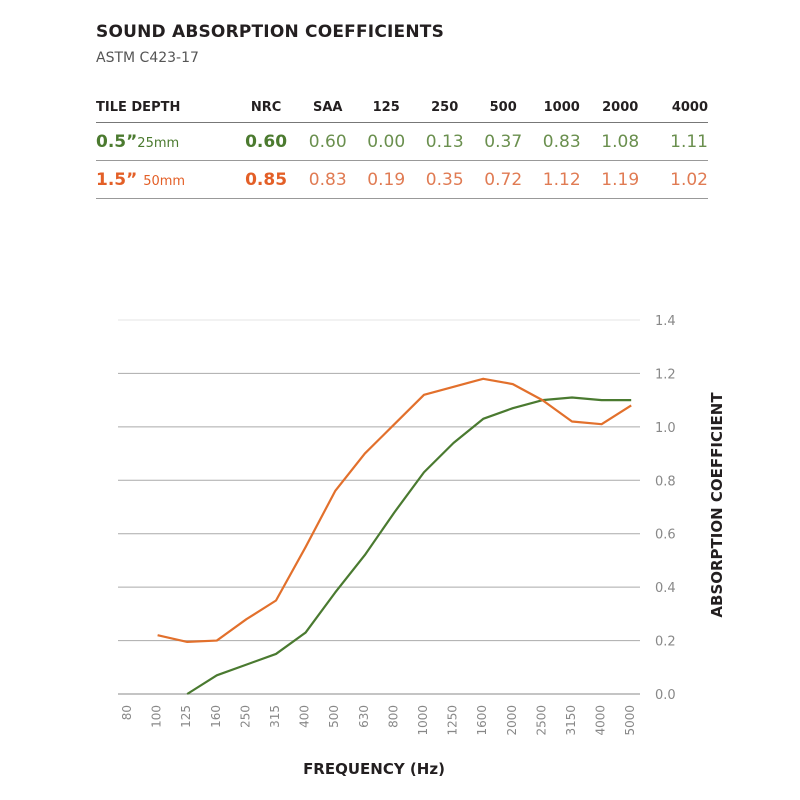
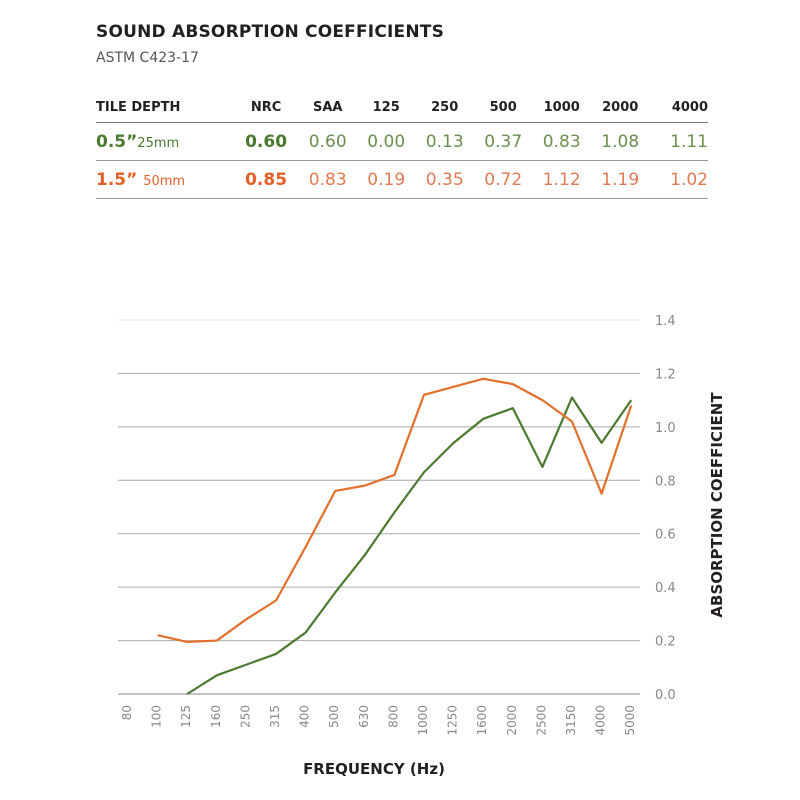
1.5” 50mm/630: 0.90 -> 0.78
1.5” 50mm/800: 1.01 -> 0.82
0.5” 25mm/2500: 1.10 -> 0.85
0.5” 25mm/4000: 1.10 -> 0.94
1.5” 50mm/4000: 1.01 -> 0.75
